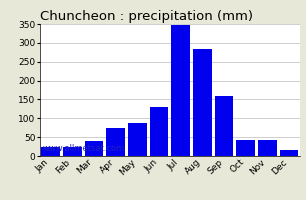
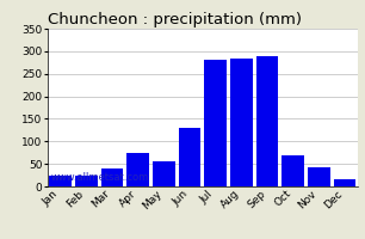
May: 88 -> 55
Jul: 348 -> 280
Sep: 158 -> 290
Oct: 42 -> 70
